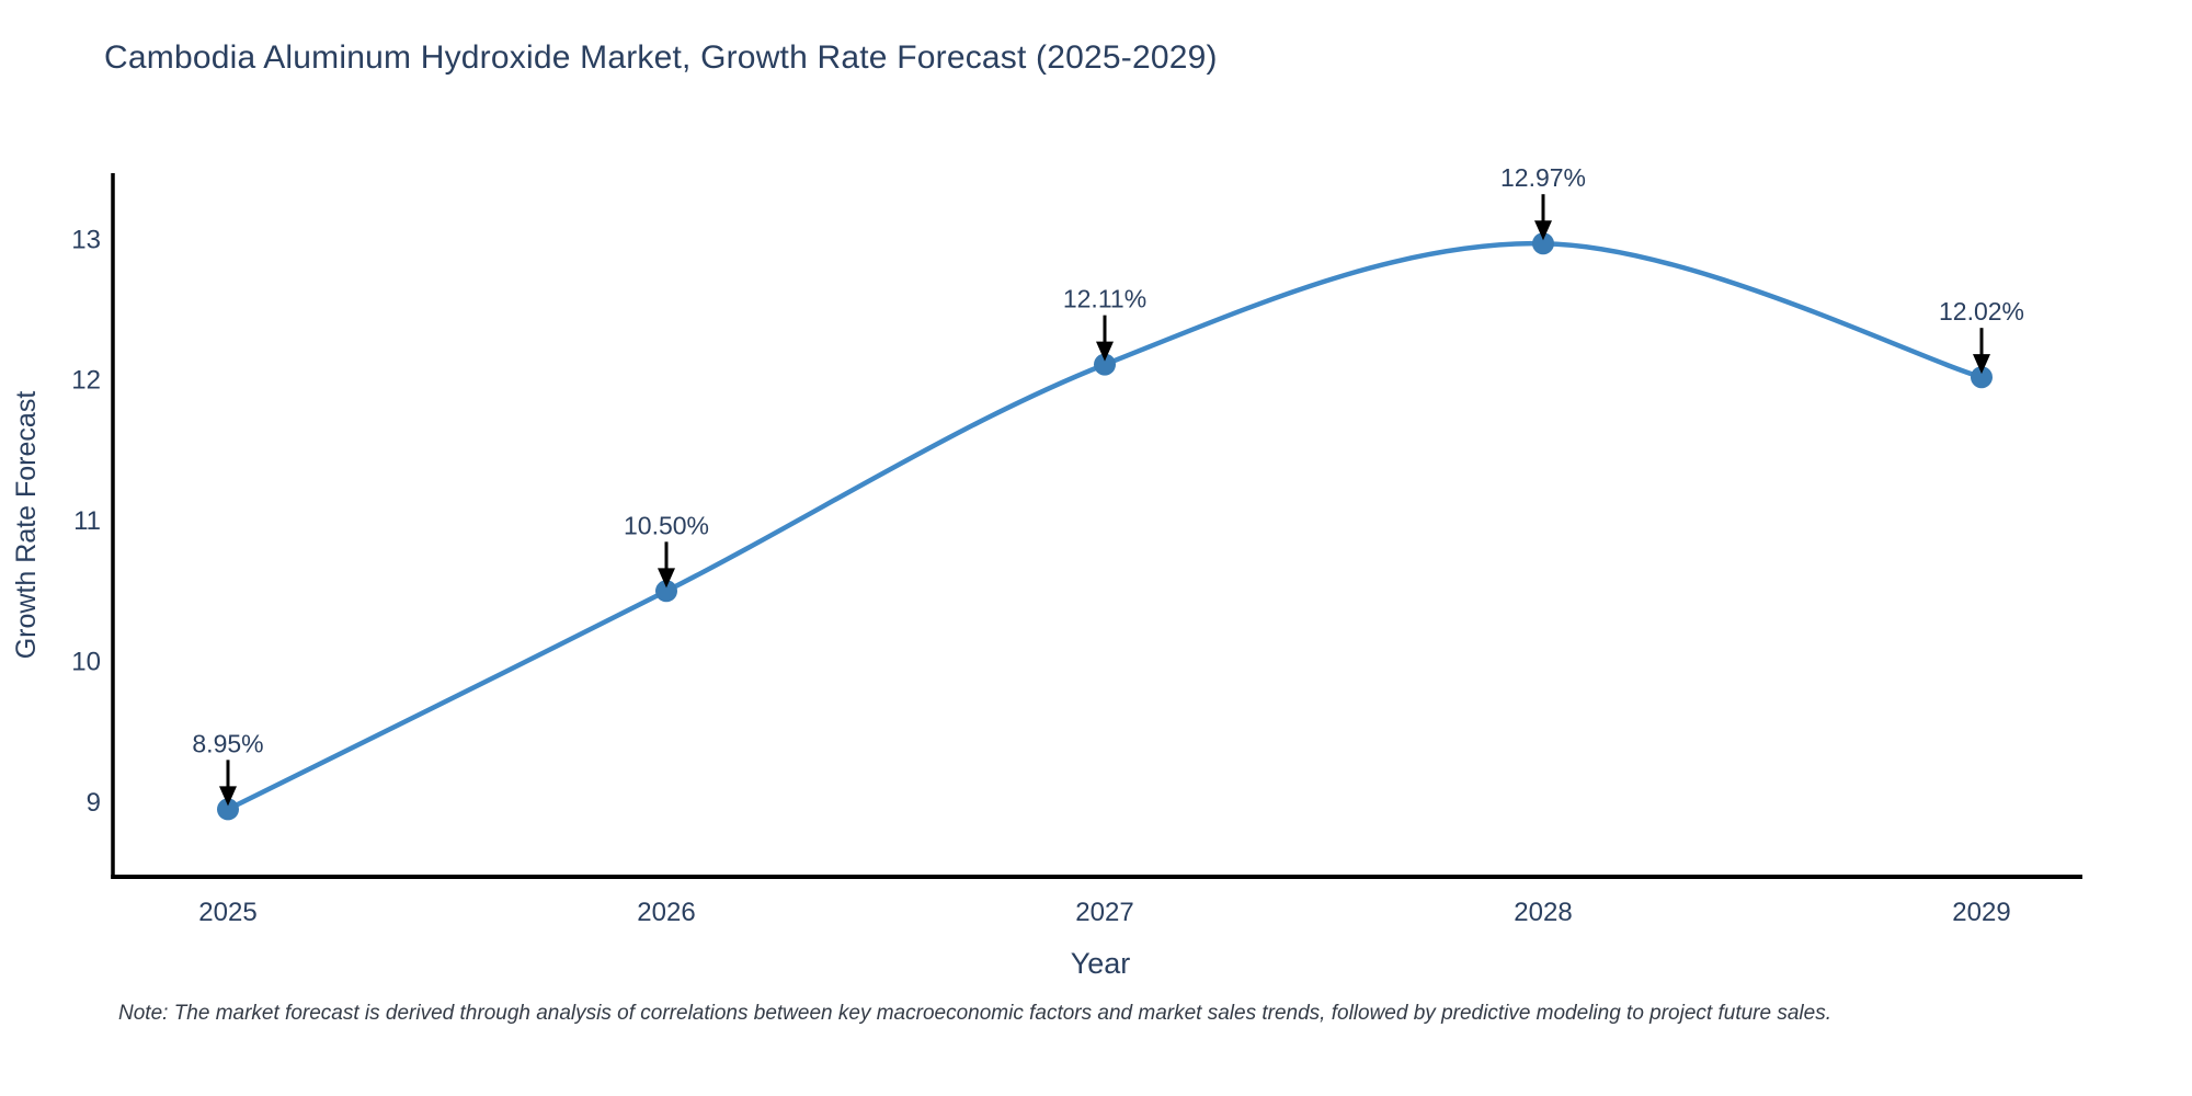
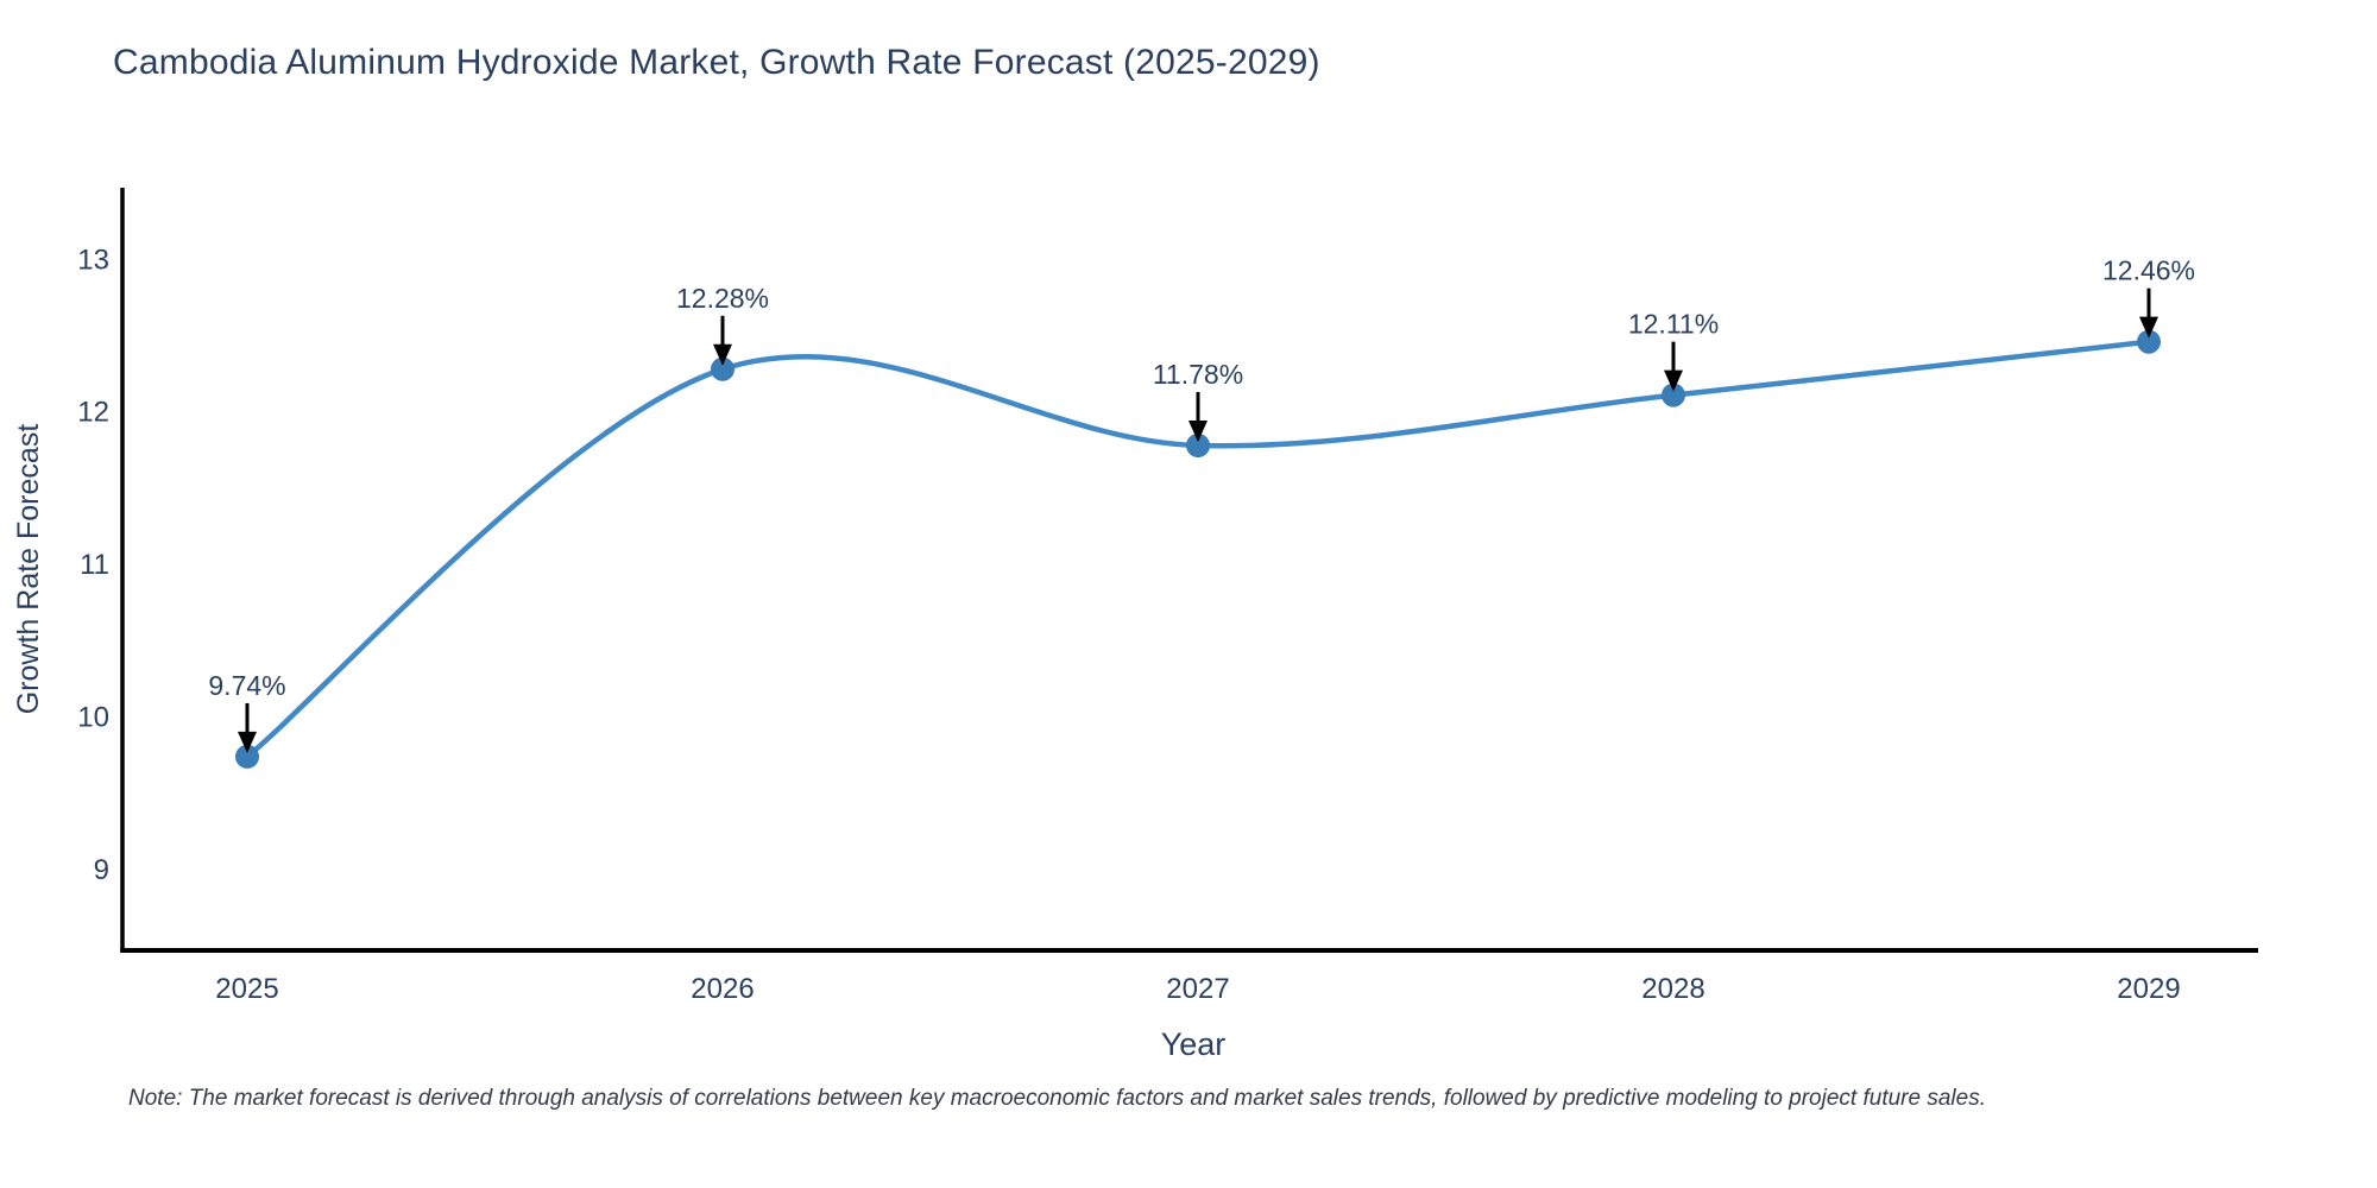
2025: 8.95% -> 9.74%
2026: 10.50% -> 12.28%
2027: 12.11% -> 11.78%
2028: 12.97% -> 12.11%
2029: 12.02% -> 12.46%
